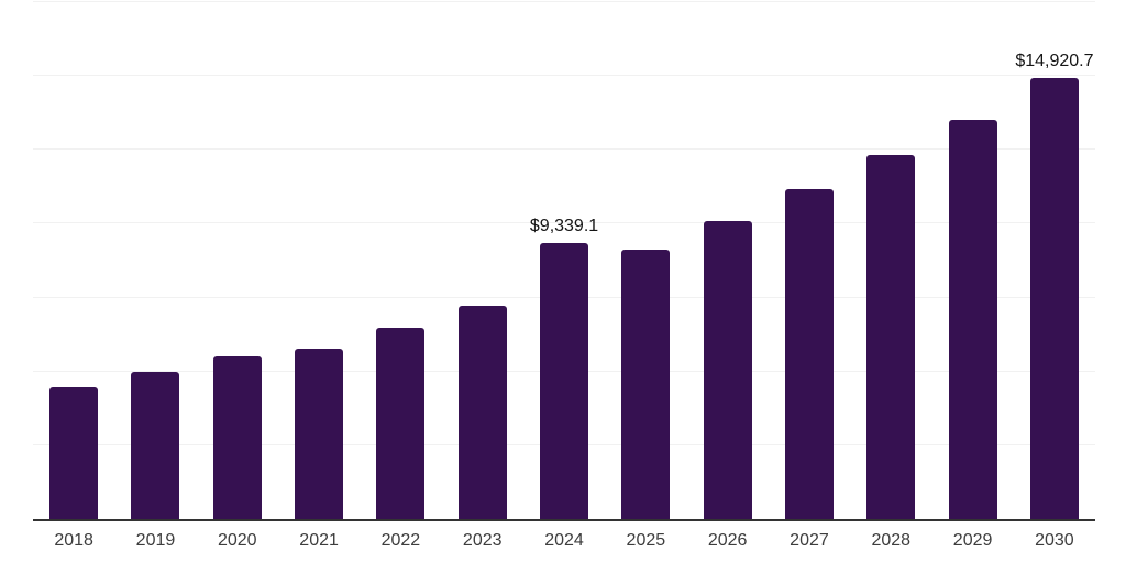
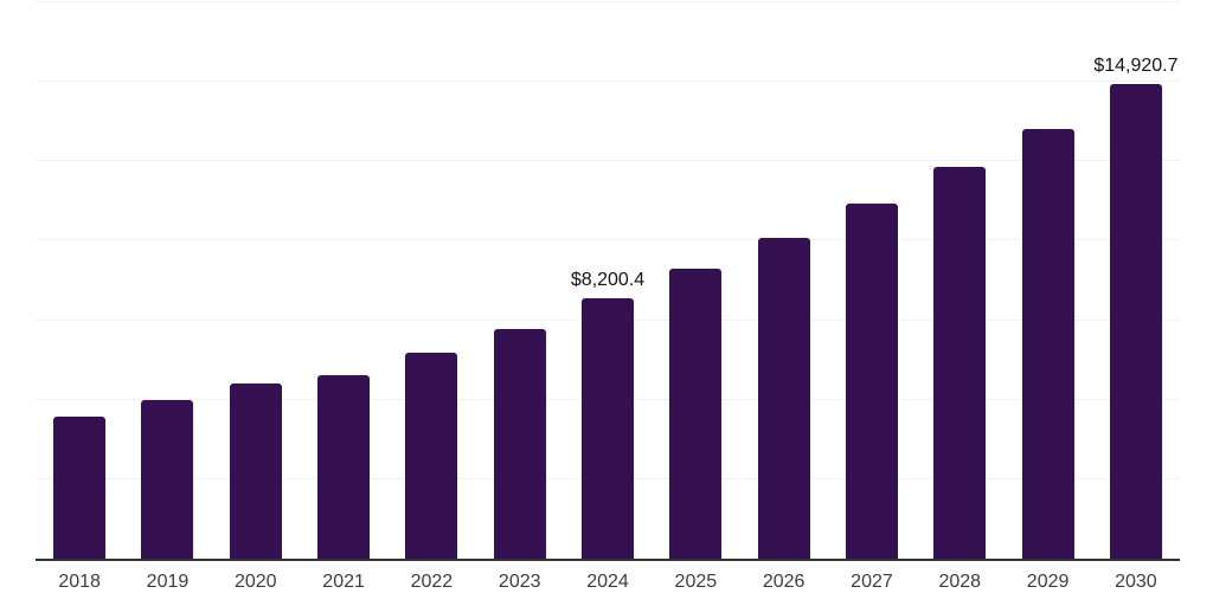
2024: $9,339.1 -> $8,200.4
